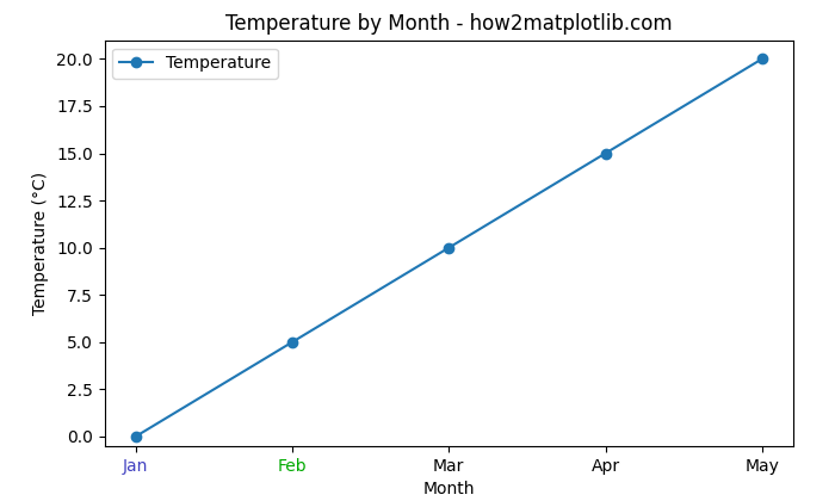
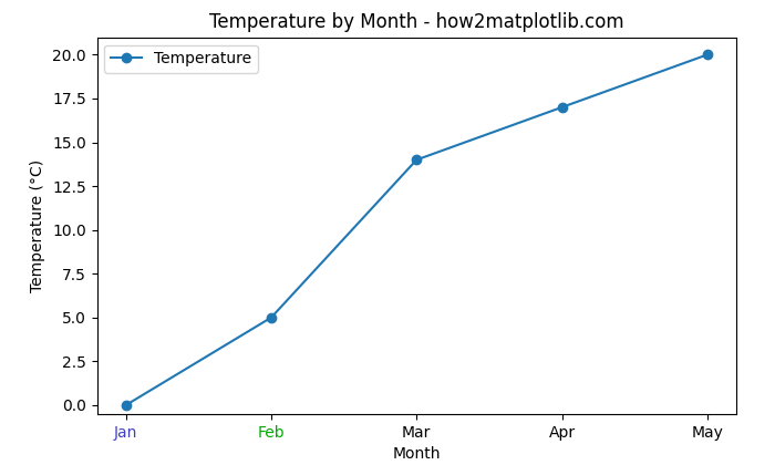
Mar: 10 -> 14
Apr: 15 -> 17
